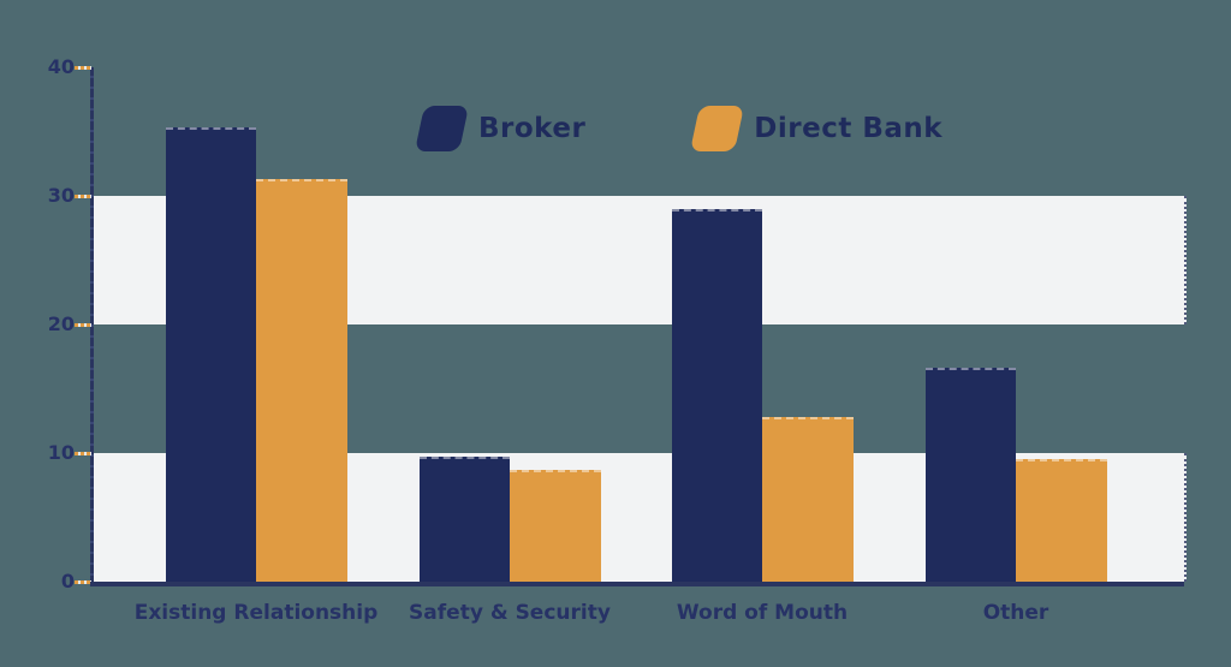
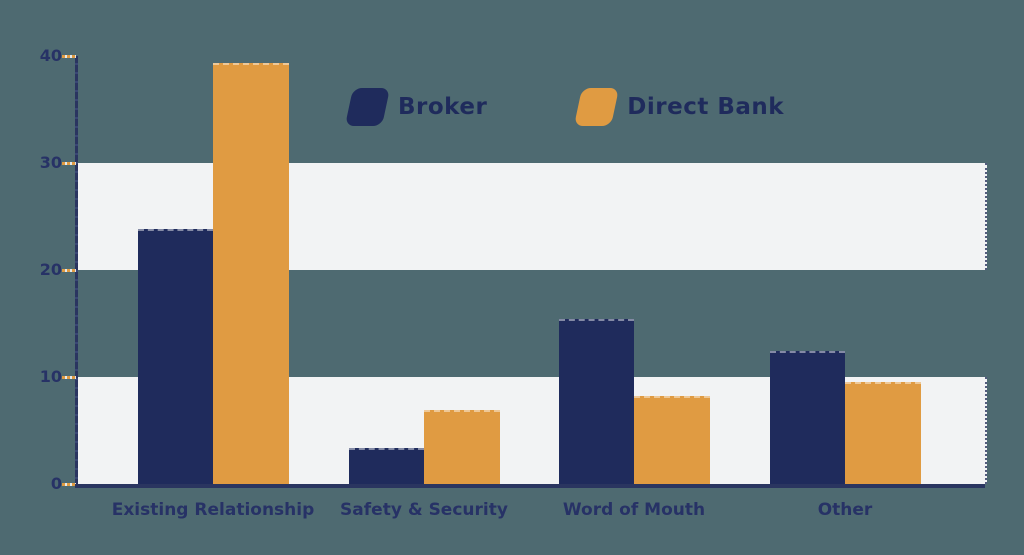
Broker/Existing Relationship: 35.3 -> 23.8
Direct Bank/Existing Relationship: 31.3 -> 39.3
Broker/Safety & Security: 9.7 -> 3.4
Direct Bank/Safety & Security: 8.7 -> 6.9
Broker/Word of Mouth: 29.0 -> 15.4
Direct Bank/Word of Mouth: 12.8 -> 8.2
Broker/Other: 16.6 -> 12.4
